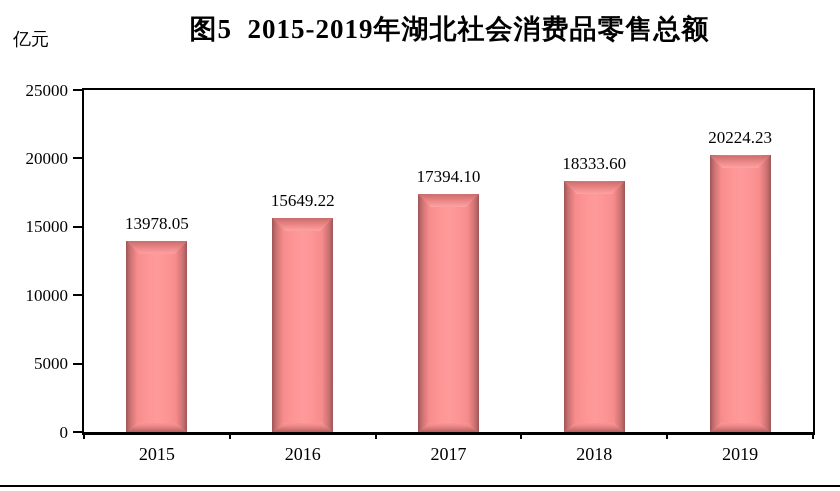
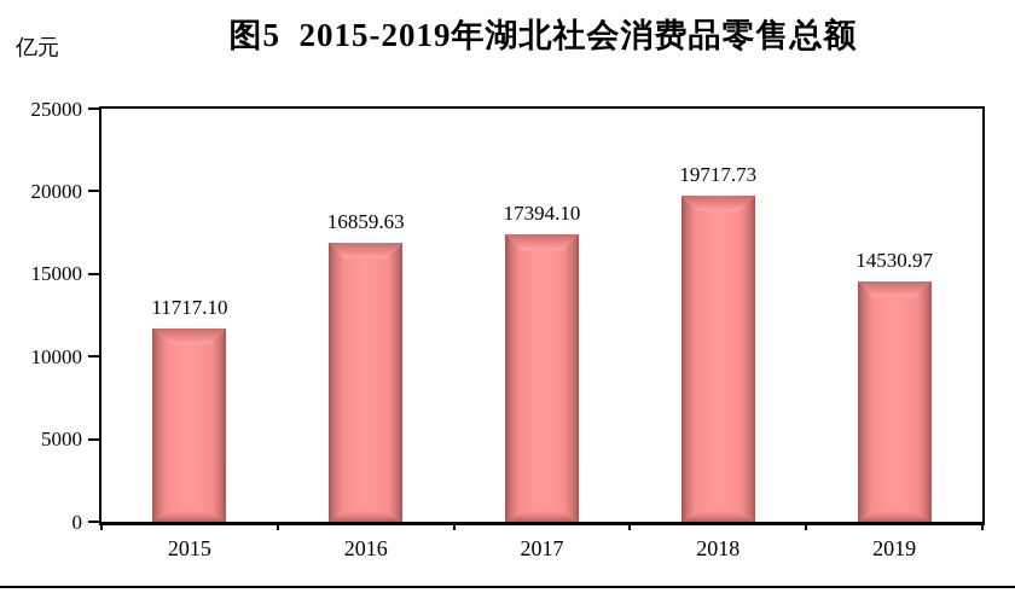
2015: 13978.05 -> 11717.10
2016: 15649.22 -> 16859.63
2018: 18333.60 -> 19717.73
2019: 20224.23 -> 14530.97
